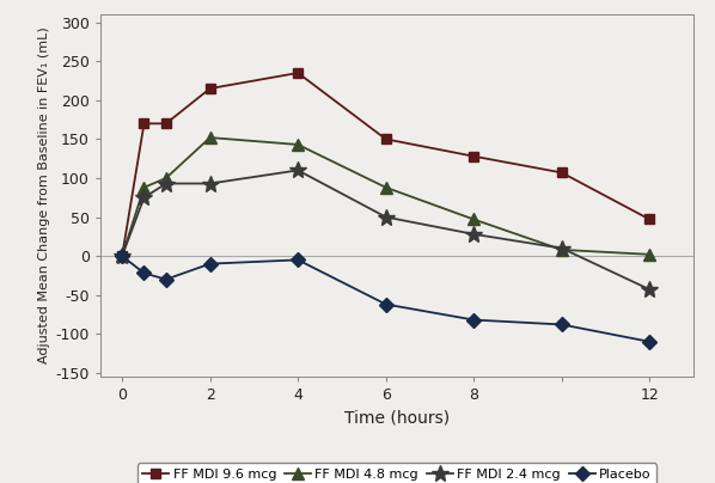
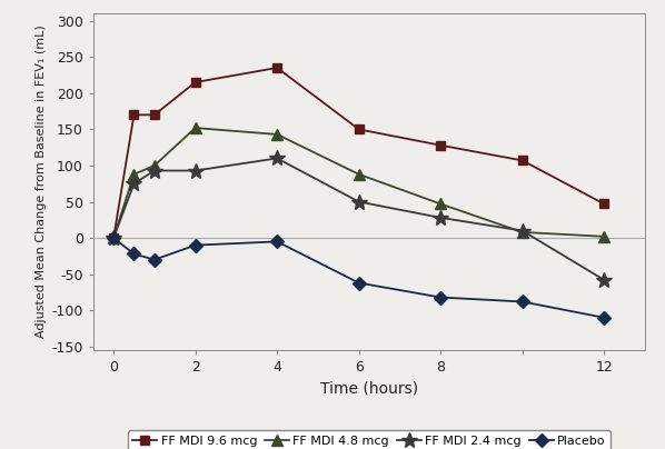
FF MDI 2.4 mcg/12: -43 -> -58
